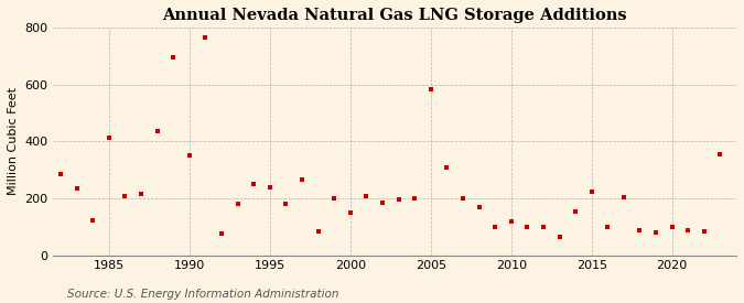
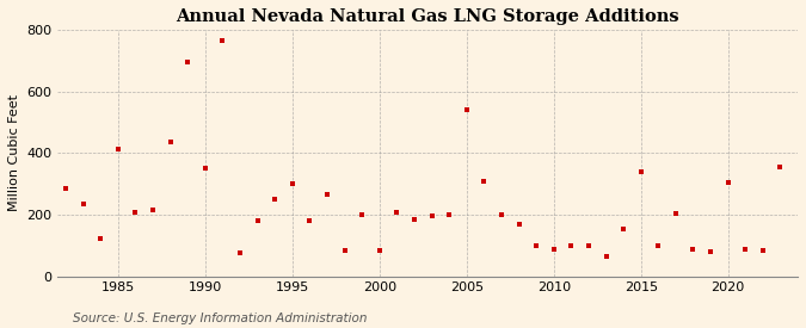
1995: 240 -> 300
2000: 150 -> 85
2005: 585 -> 540
2010: 120 -> 90
2015: 225 -> 340
2020: 100 -> 305
